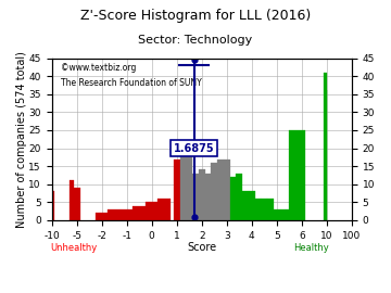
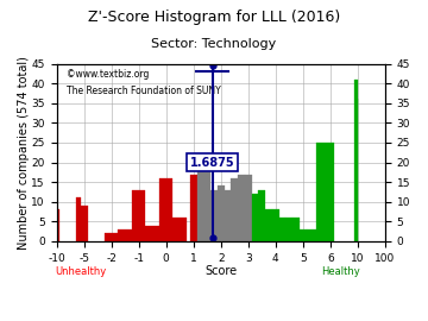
-1: 3 -> 13
0: 5 -> 16
